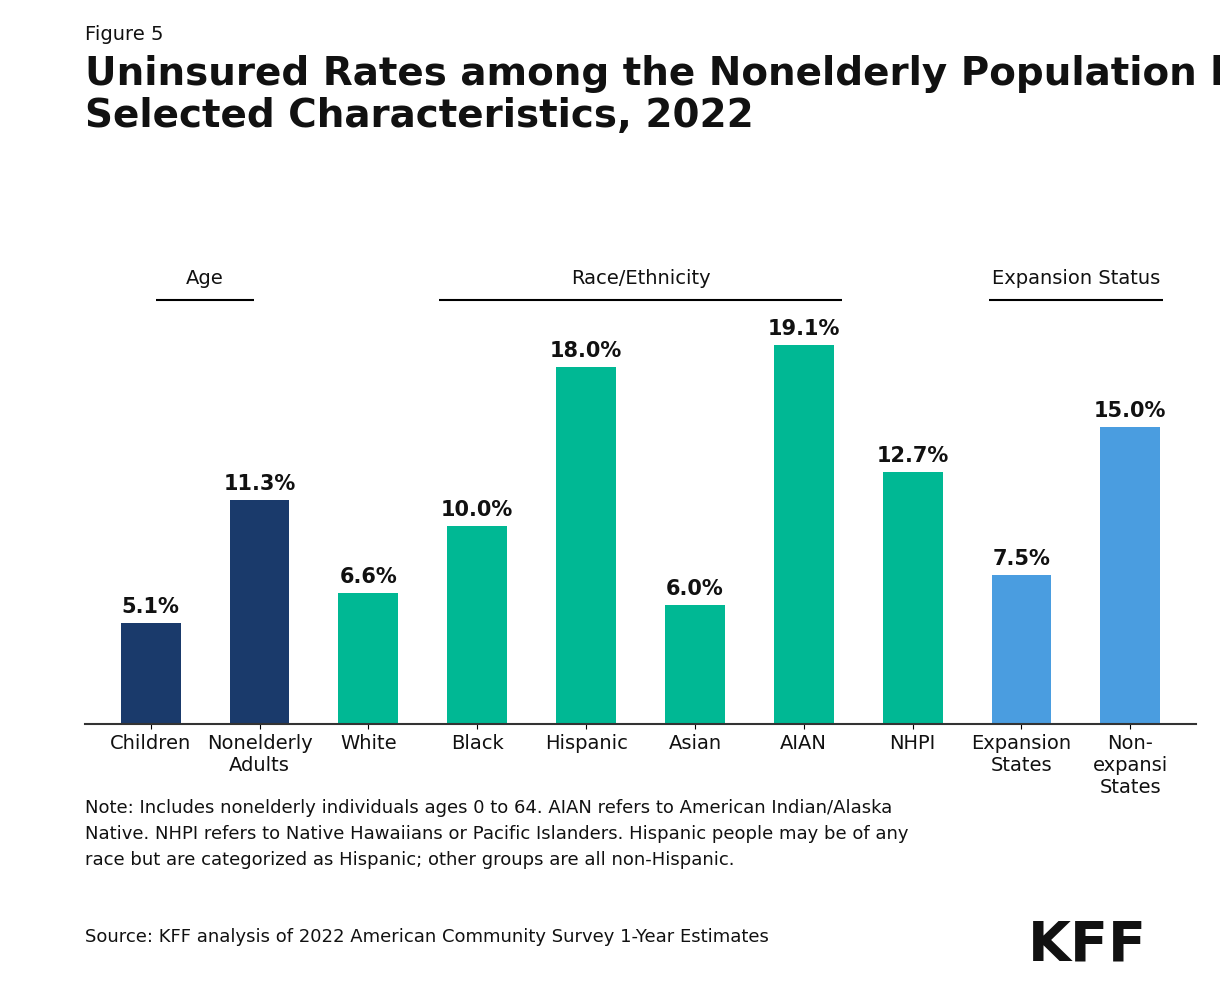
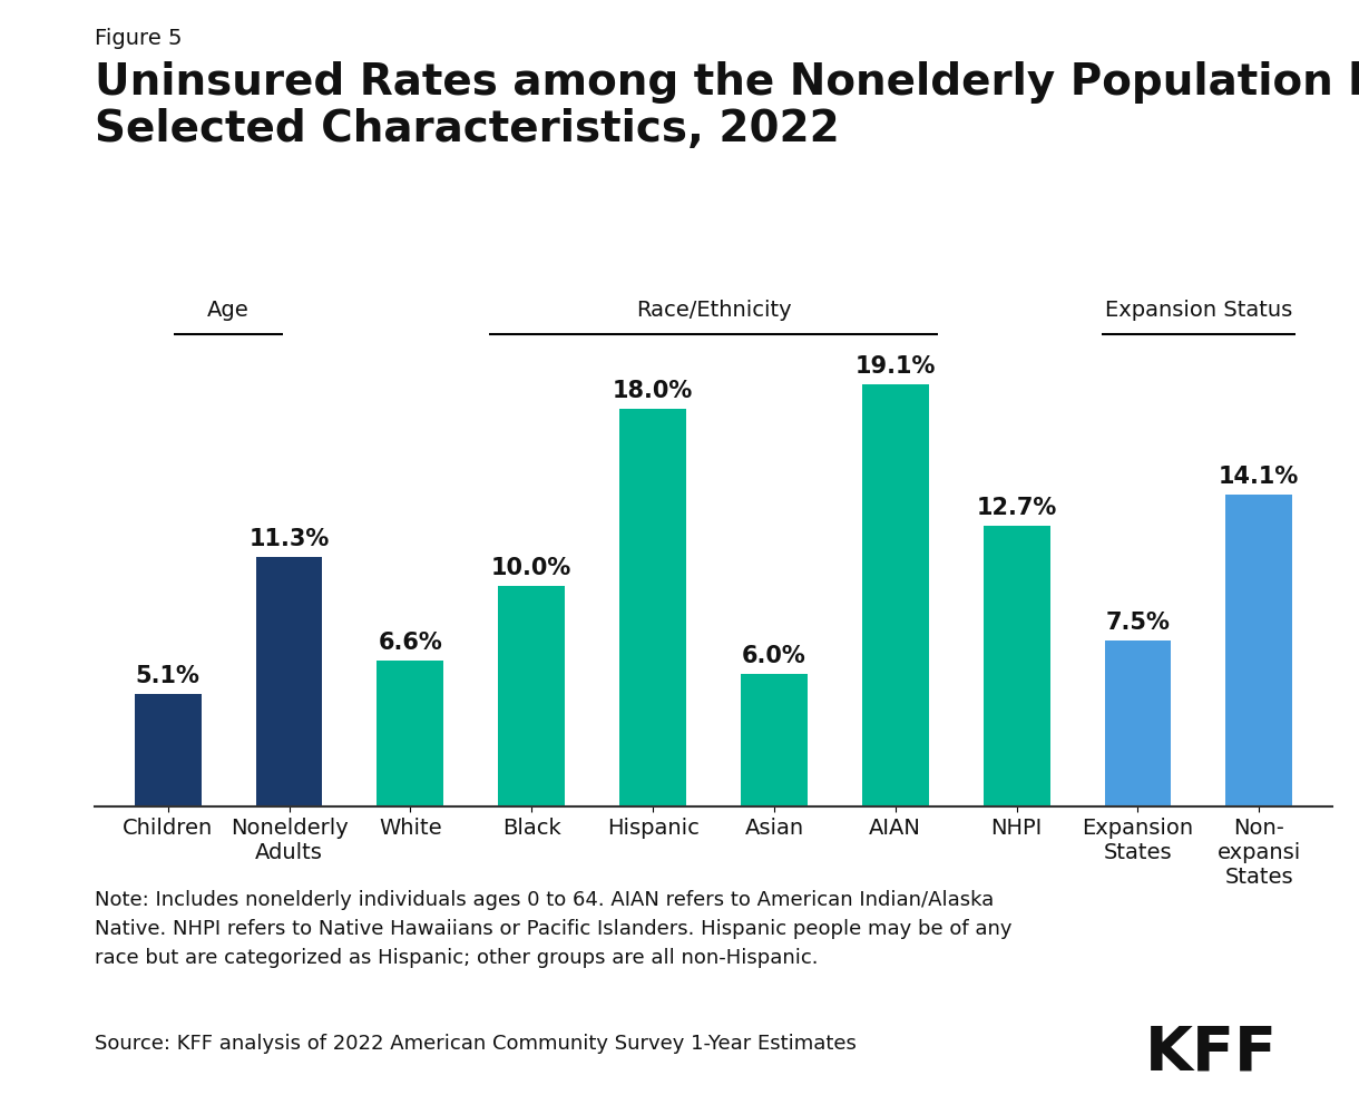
Non- expansi States: 15.0% -> 14.1%
